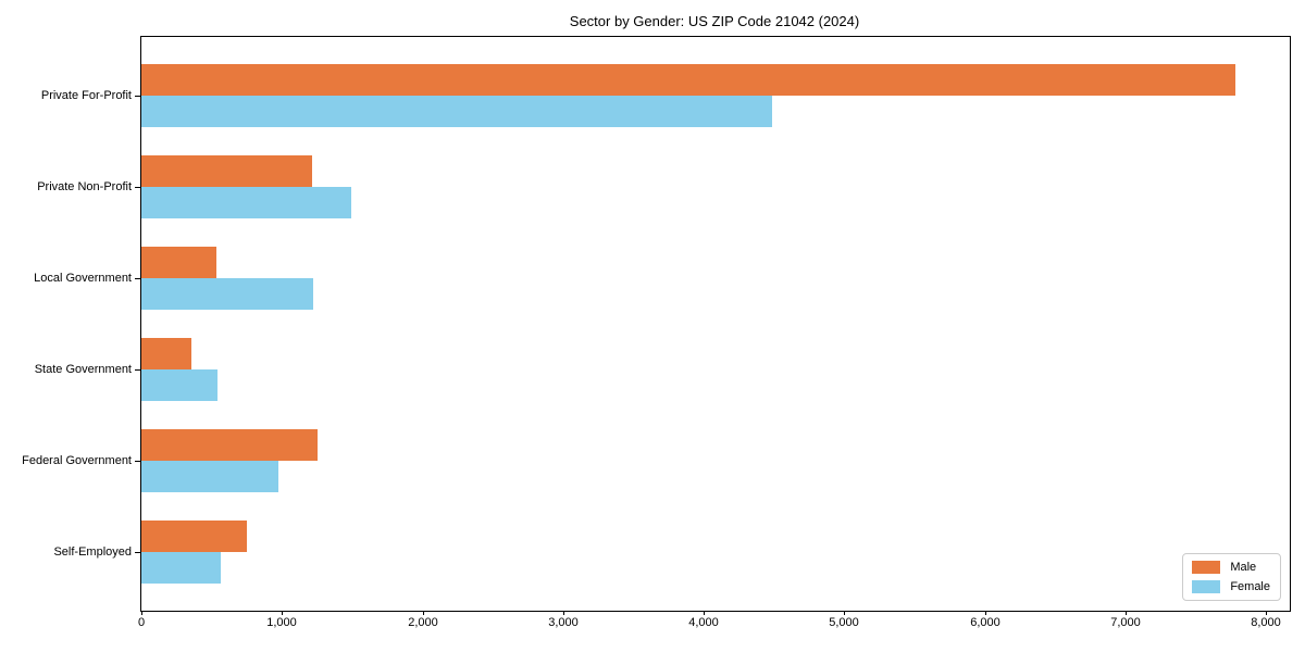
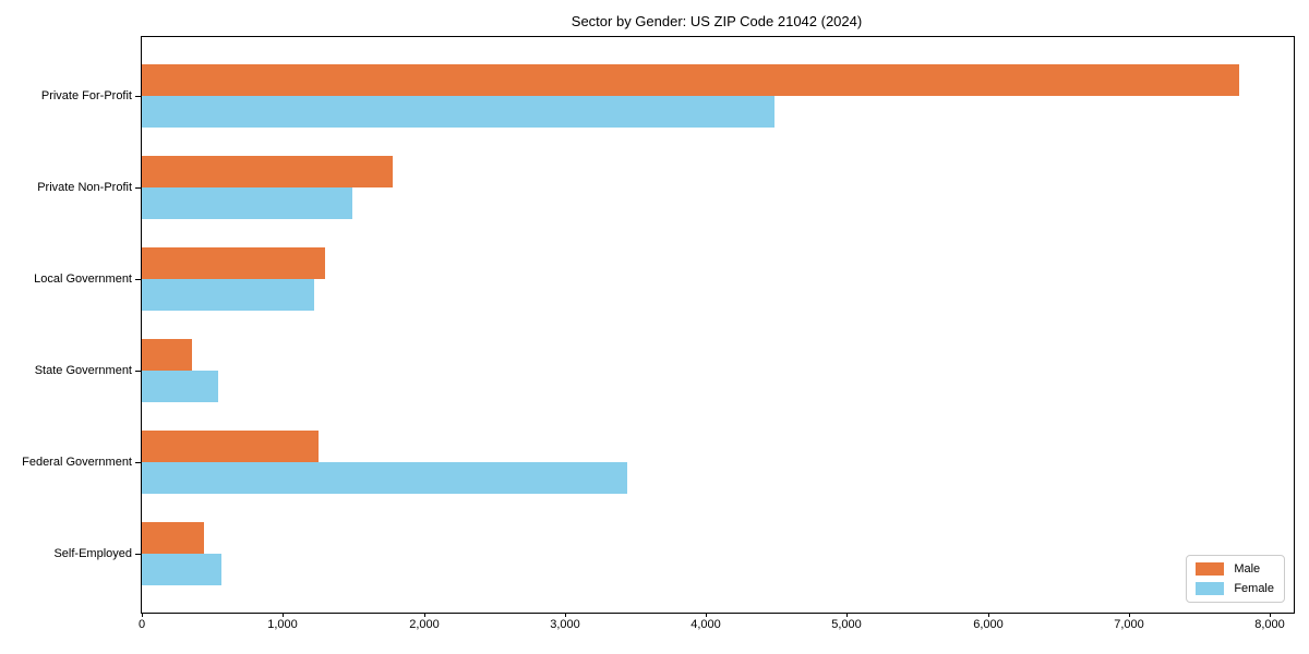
Male/Private Non-Profit: 1220 -> 1780
Male/Local Government: 540 -> 1300
Female/Federal Government: 980 -> 3440
Male/Self-Employed: 750 -> 440
